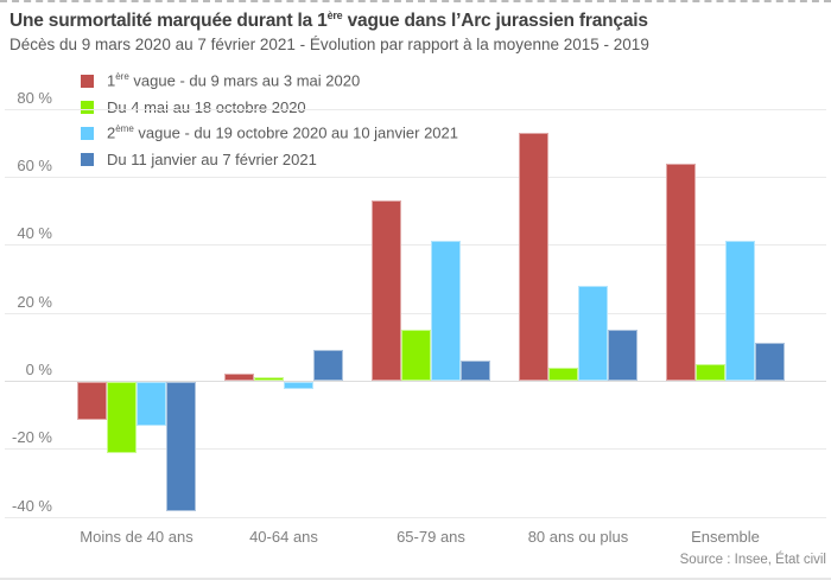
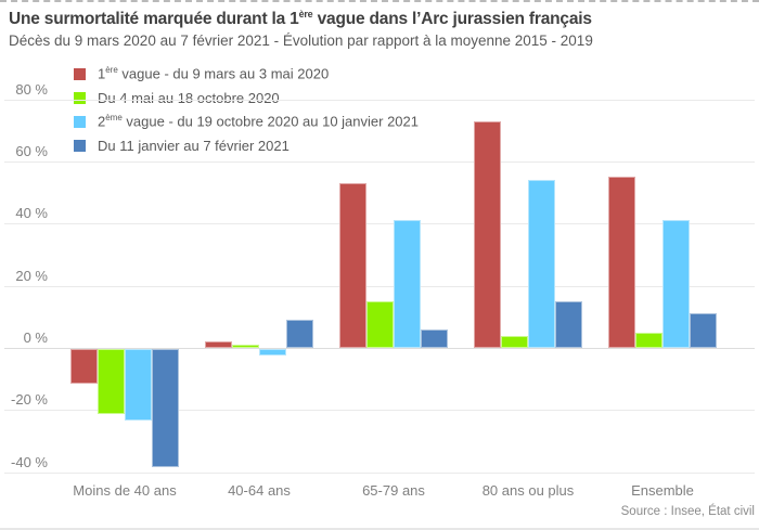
2ème vague - du 19 octobre 2020 au 10 janvier 2021/Moins de 40 ans: -13% -> -23%
2ème vague - du 19 octobre 2020 au 10 janvier 2021/80 ans ou plus: 28% -> 54%
1ère vague - du 9 mars au 3 mai 2020/Ensemble: 64% -> 55%
